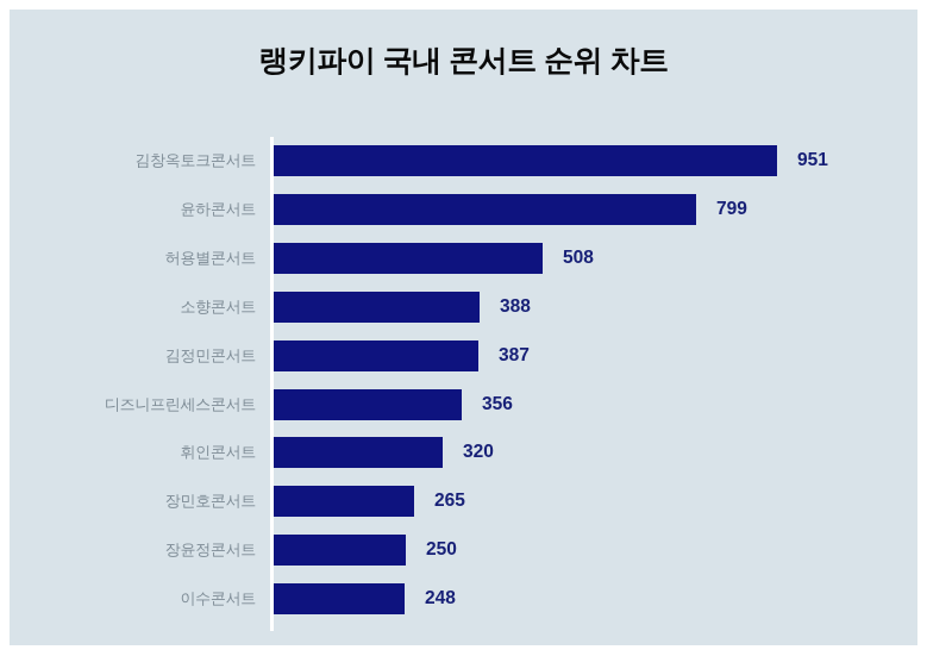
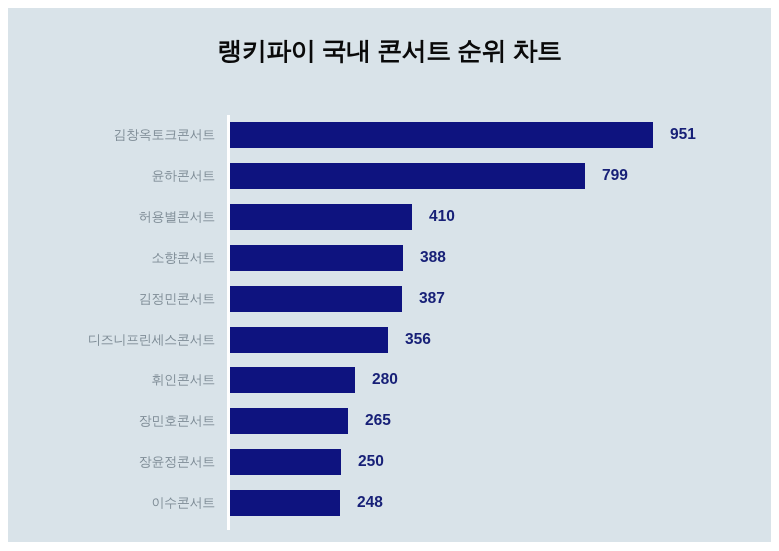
허용별콘서트: 508 -> 410
휘인콘서트: 320 -> 280
